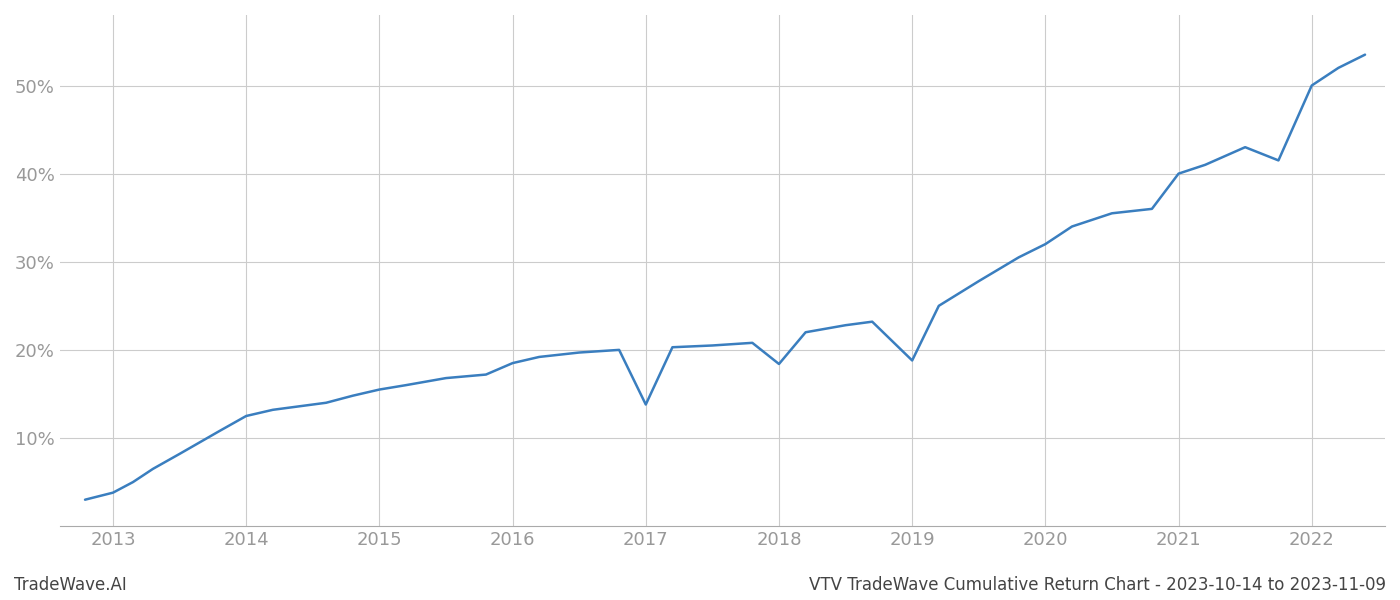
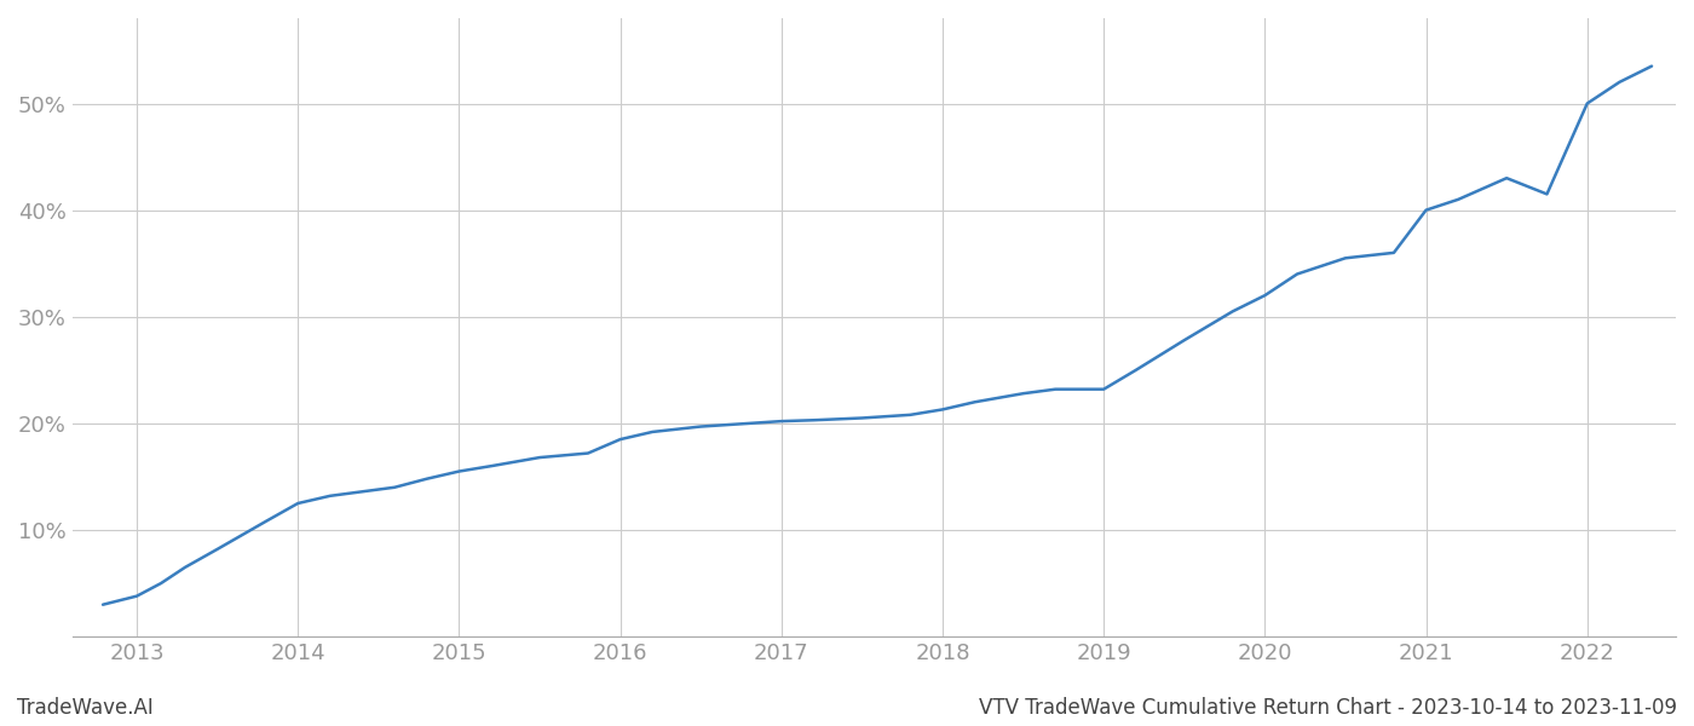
2017: 13.8% -> 20.2%
2018: 18.4% -> 21.3%
2019: 18.8% -> 23.2%
